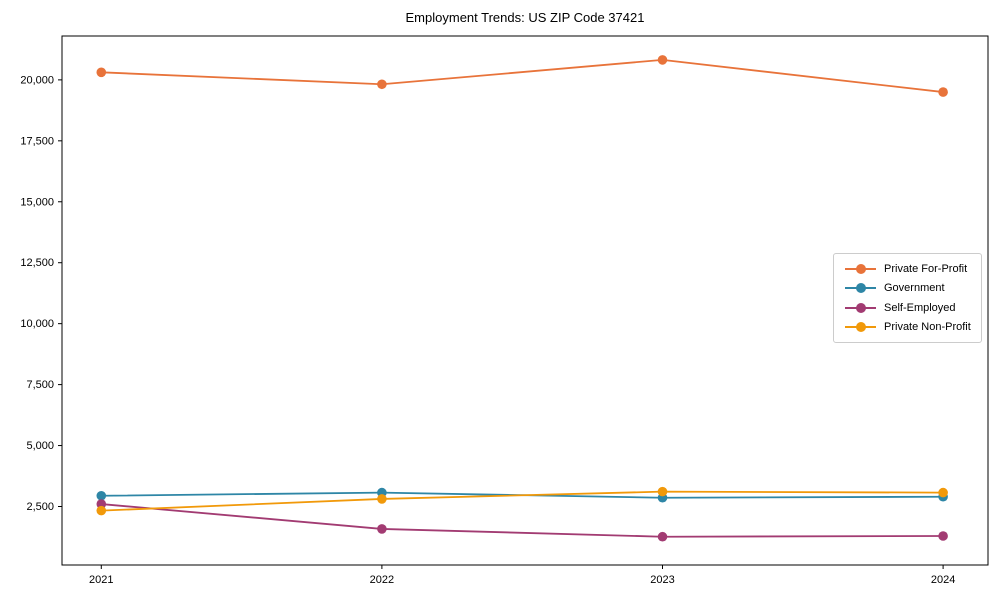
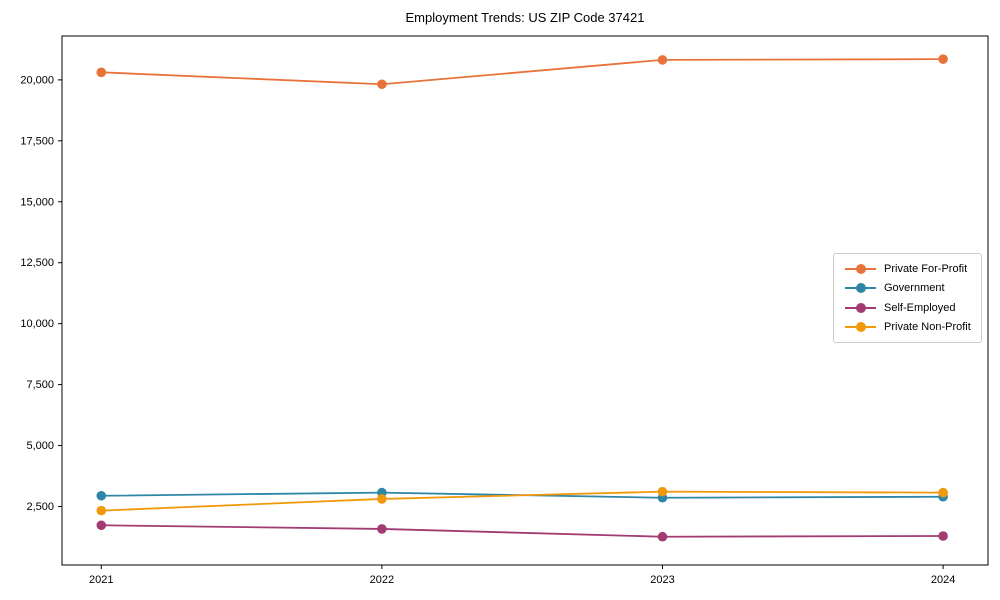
Self-Employed/2021: 2600 -> 1700
Private For-Profit/2024: 19500 -> 20800
